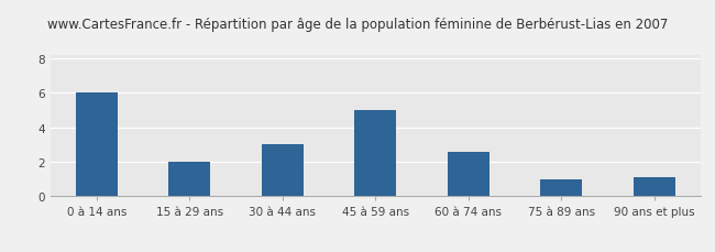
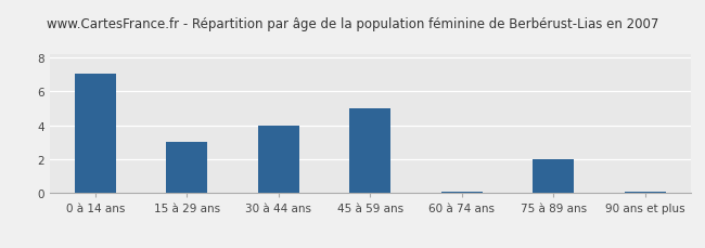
0 à 14 ans: 6.0 -> 7.0
15 à 29 ans: 2.0 -> 3.0
30 à 44 ans: 3.0 -> 4.0
60 à 74 ans: 2.6 -> 0.1
75 à 89 ans: 1.0 -> 2.0
90 ans et plus: 1.1 -> 0.1
